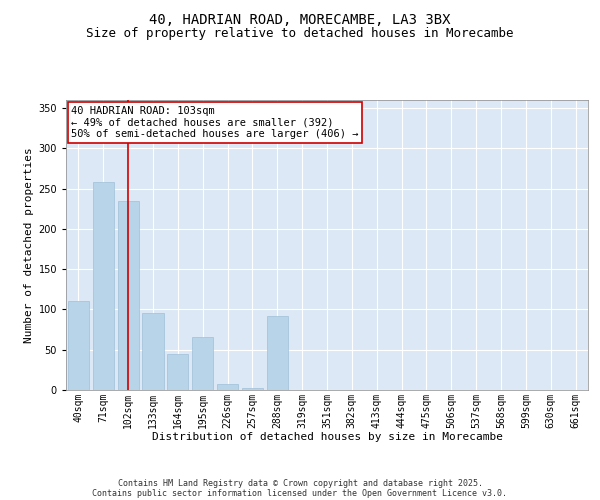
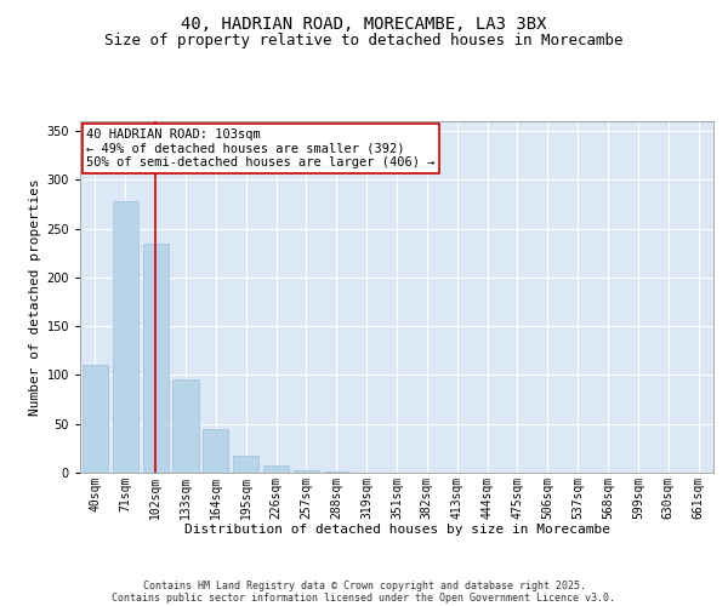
71sqm: 258 -> 278
195sqm: 66 -> 18
288sqm: 92 -> 1
